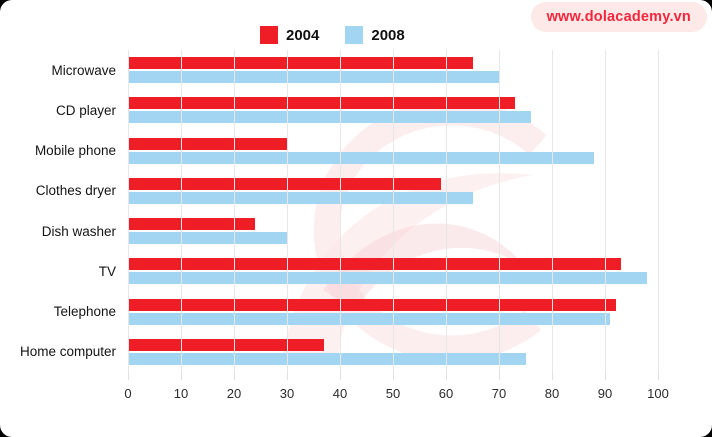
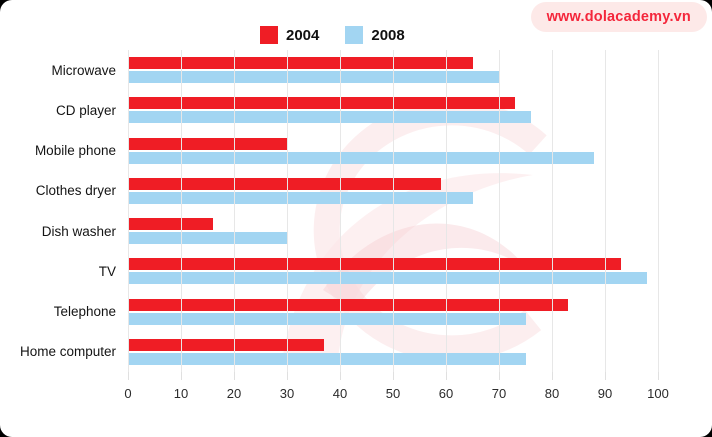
2004/Dish washer: 24 -> 16
2004/Telephone: 92 -> 83
2008/Telephone: 91 -> 75
